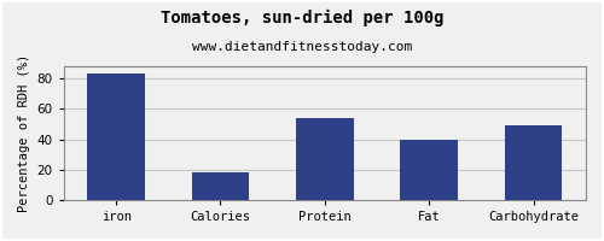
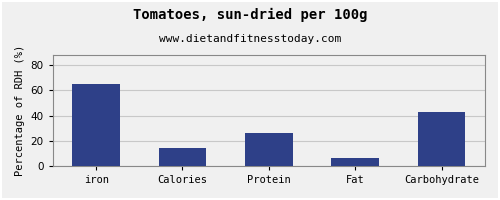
iron: 83 -> 65
Calories: 18 -> 14
Protein: 54 -> 26
Fat: 40 -> 6
Carbohydrate: 49 -> 43
